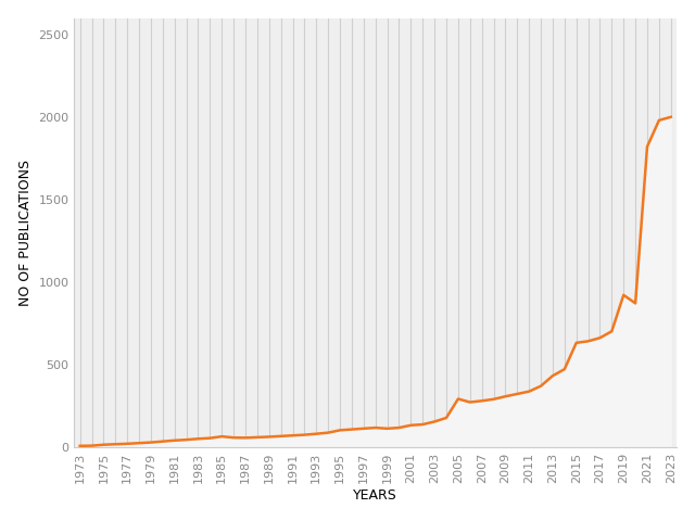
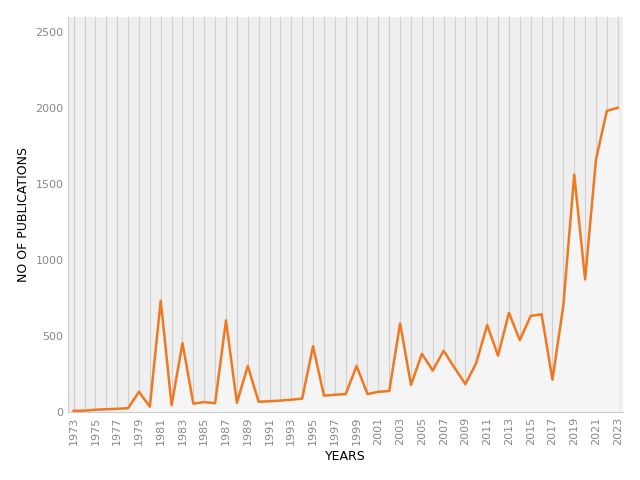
1979: 30 -> 130
1981: 40 -> 730
1983: 50 -> 450
1987: 50 -> 600
1989: 60 -> 300
1995: 100 -> 430
1999: 110 -> 300
2003: 150 -> 580
2005: 290 -> 380
2007: 280 -> 400
2009: 300 -> 180
2011: 340 -> 570
2013: 430 -> 650
2017: 660 -> 210
2019: 920 -> 1560
2021: 1820 -> 1660
